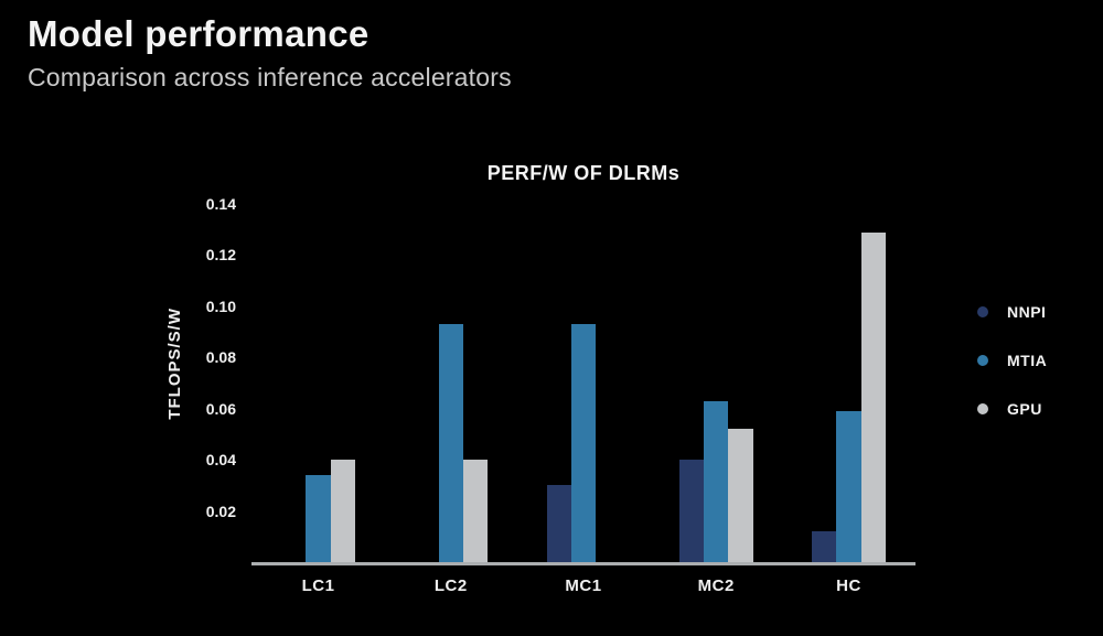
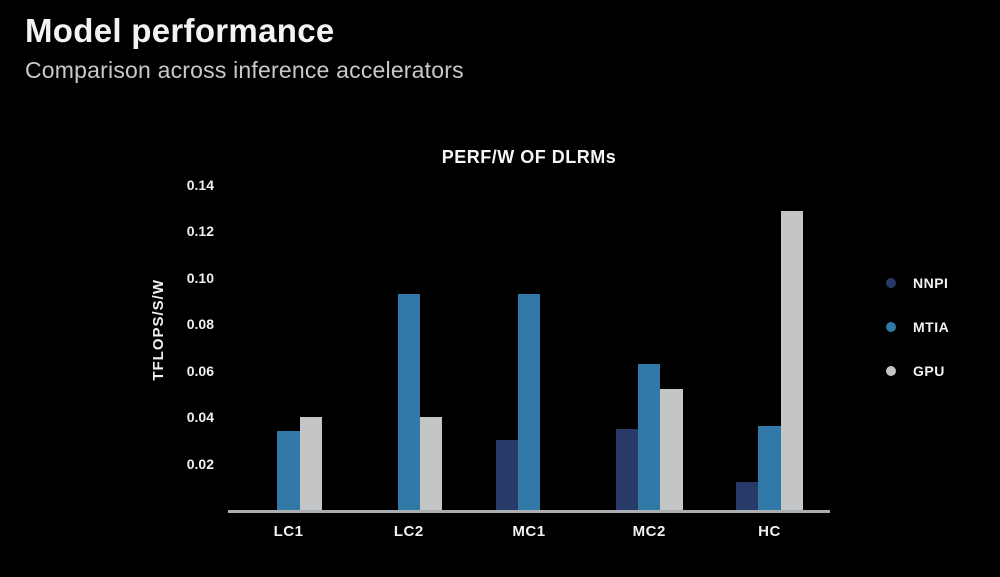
NNPI/MC2: 0.040 -> 0.035
MTIA/HC: 0.059 -> 0.036
